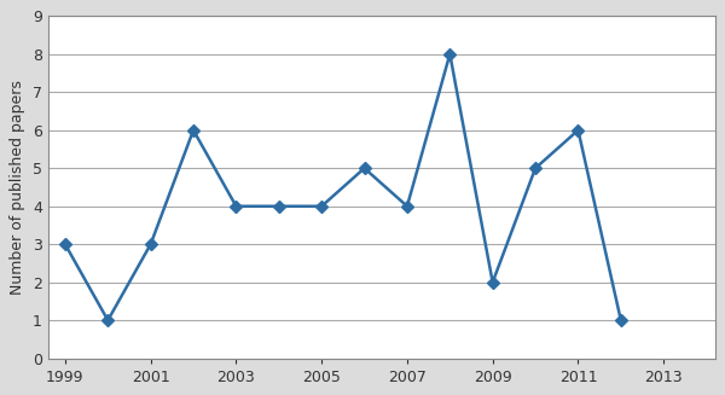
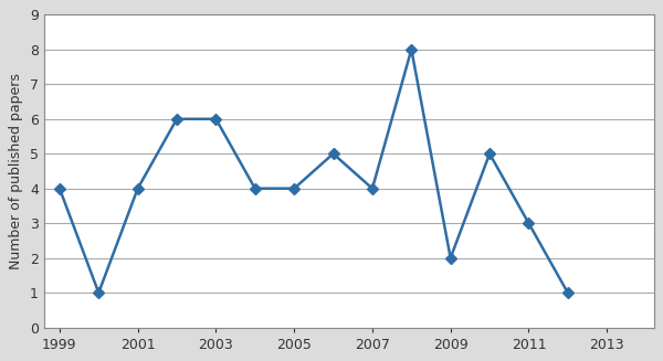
1999: 3 -> 4
2001: 3 -> 4
2003: 4 -> 6
2011: 6 -> 3
